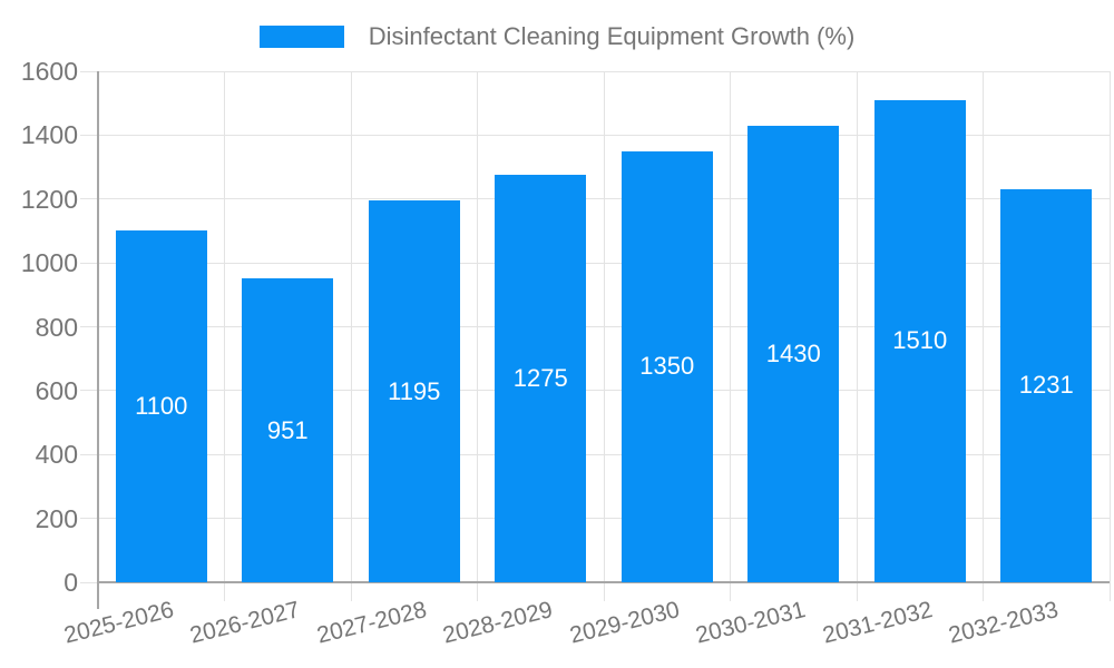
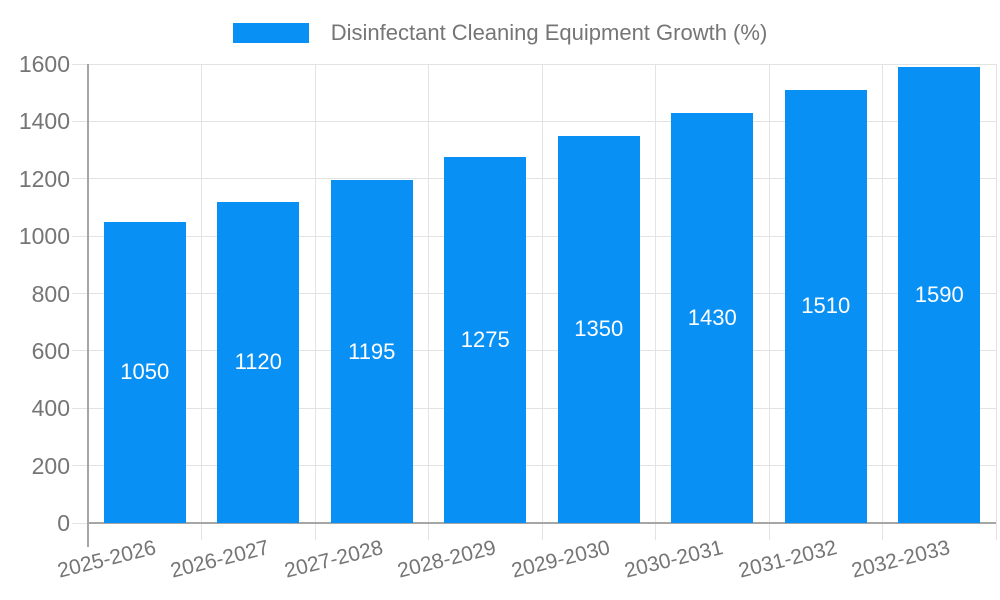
2025-2026: 1100 -> 1050
2026-2027: 951 -> 1120
2032-2033: 1231 -> 1590
